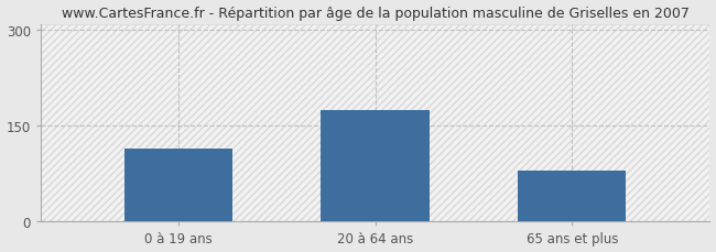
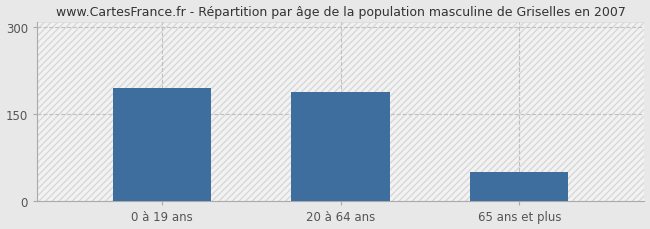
0 à 19 ans: 115 -> 196
20 à 64 ans: 175 -> 188
65 ans et plus: 80 -> 50
